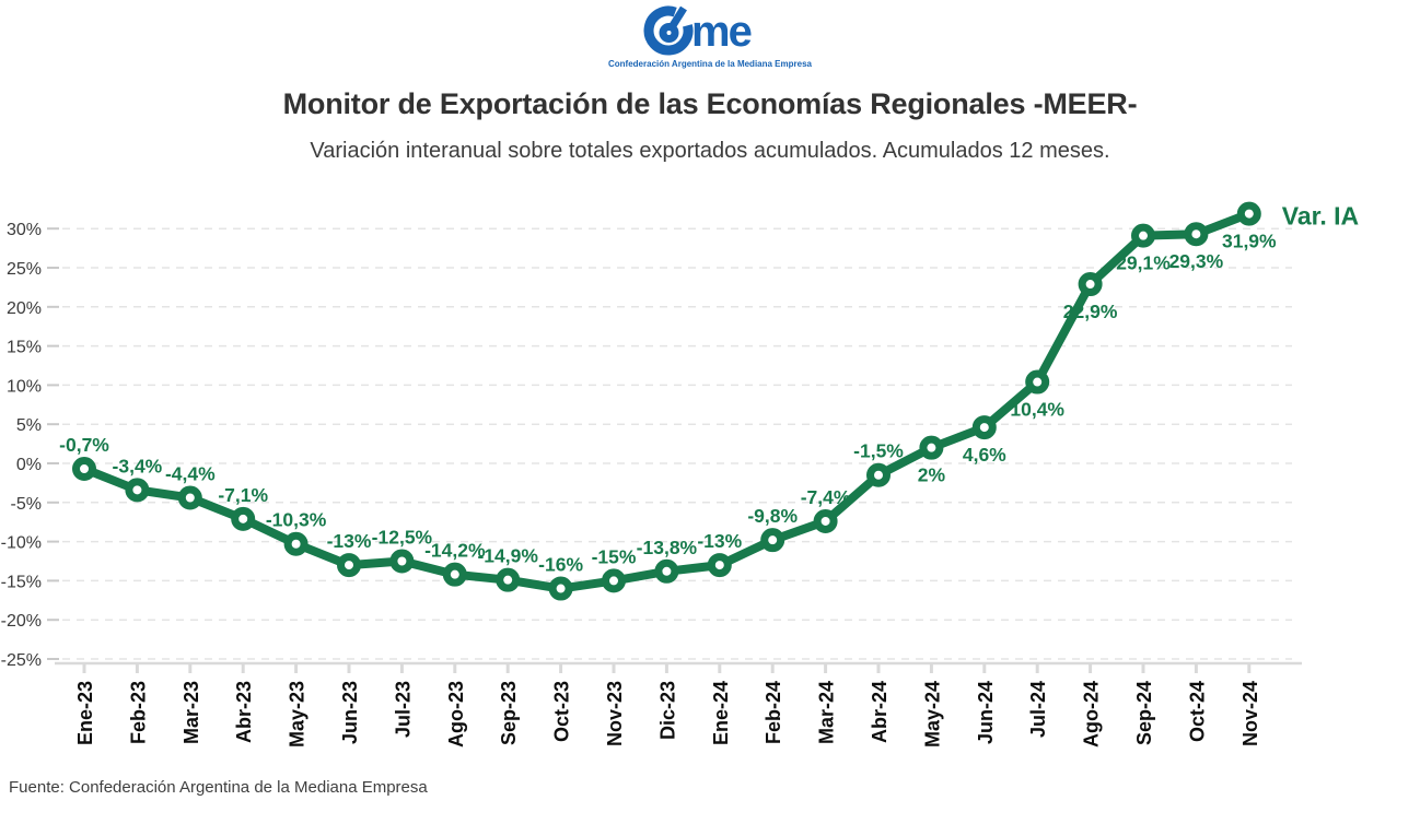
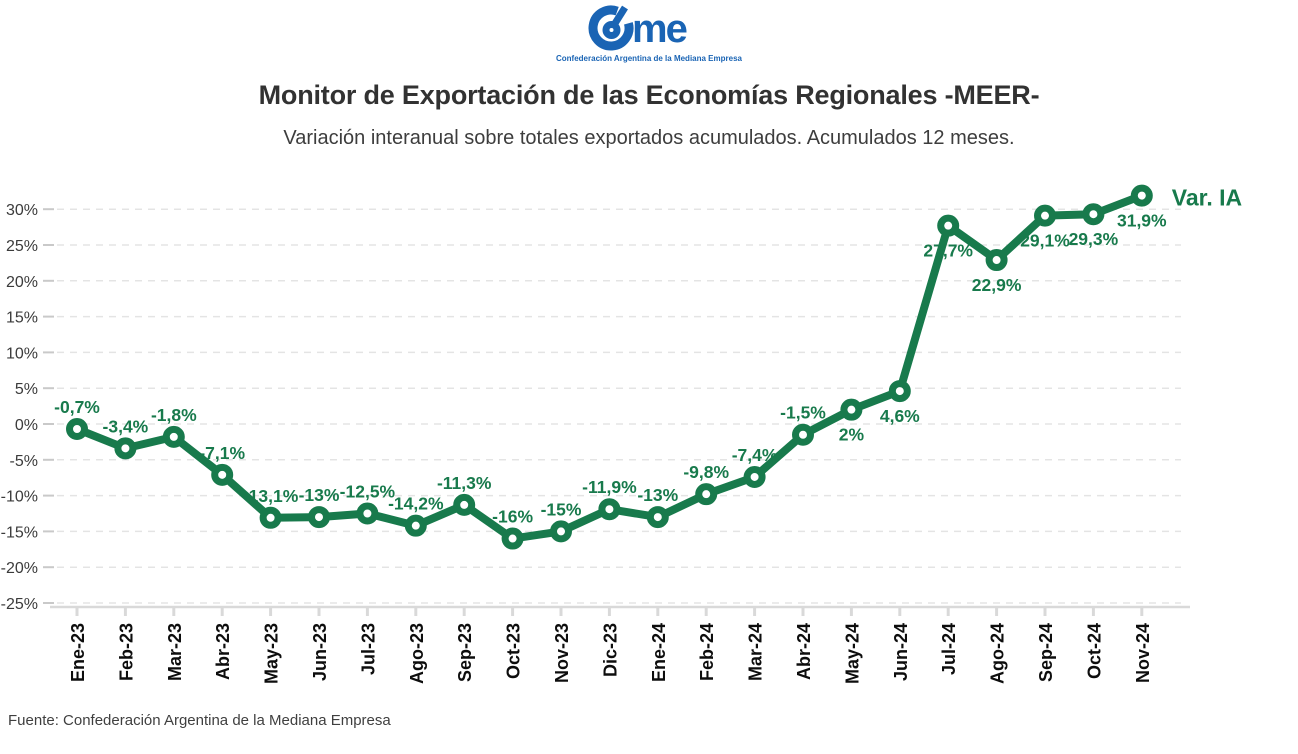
Mar-23: -4,4% -> -1,8%
May-23: -10,3% -> -13,1%
Sep-23: -14,9% -> -11,3%
Dic-23: -13,8% -> -11,9%
Jul-24: 10,4% -> 27,7%
